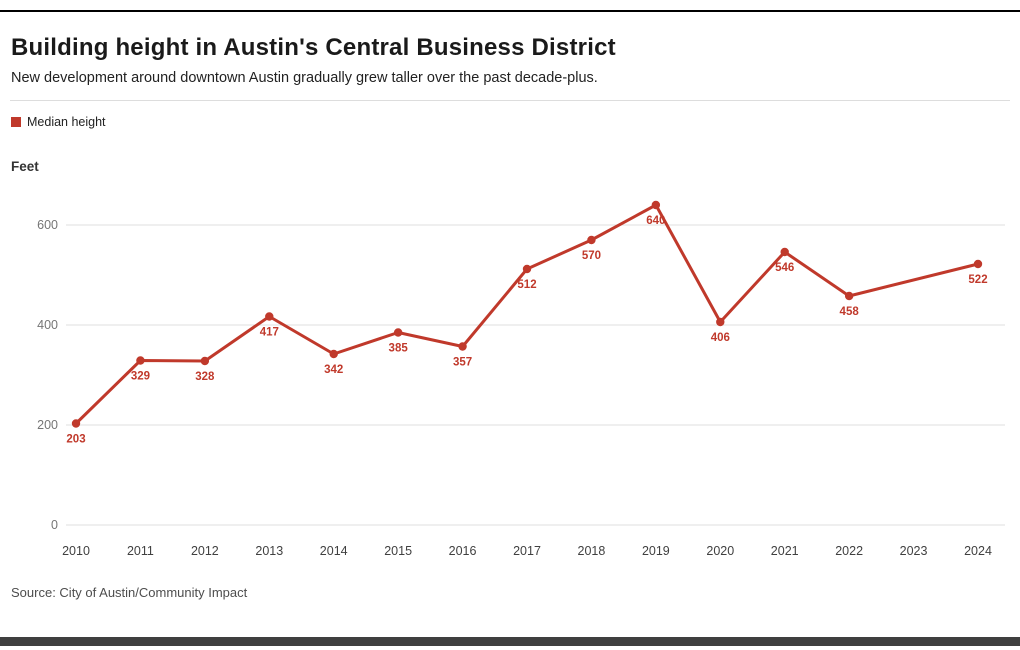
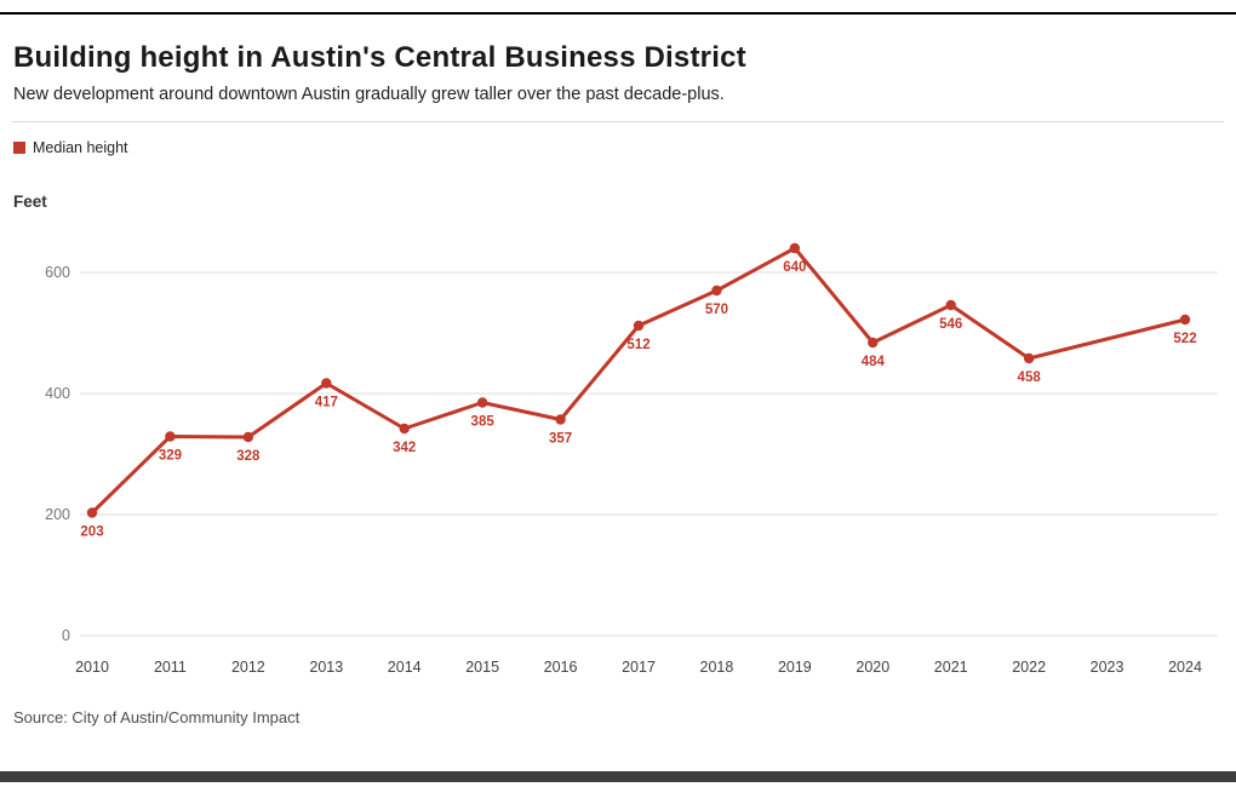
2020: 406 -> 484
